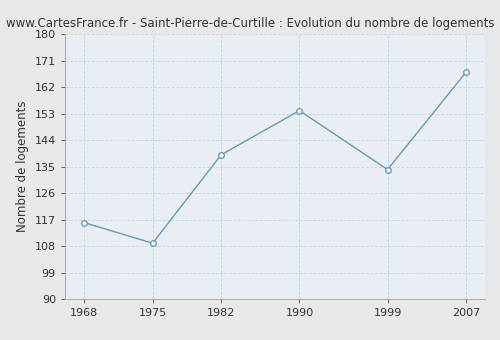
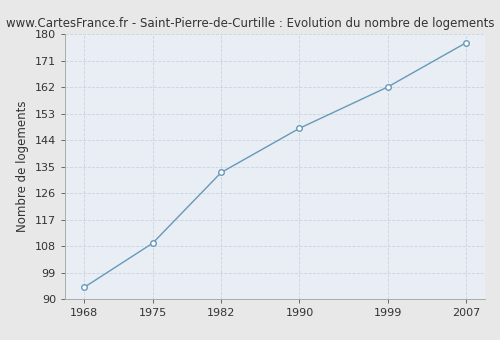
1968: 116 -> 94
1982: 139 -> 133
1990: 154 -> 148
1999: 134 -> 162
2007: 167 -> 177
